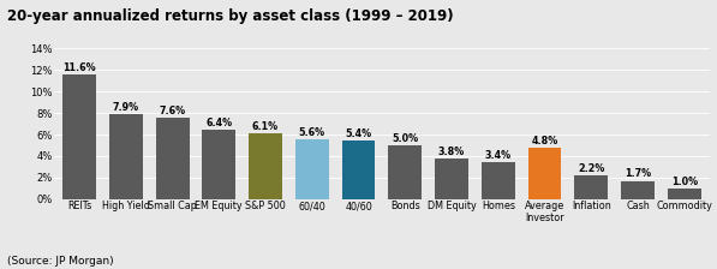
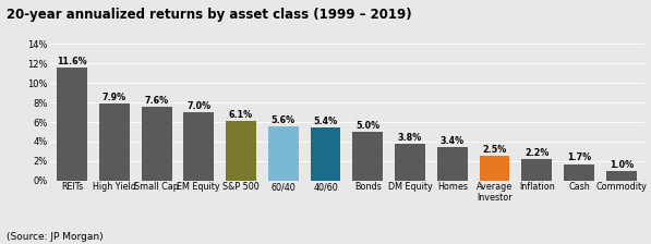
EM Equity: 6.4% -> 7.0%
Average Investor: 4.8% -> 2.5%
